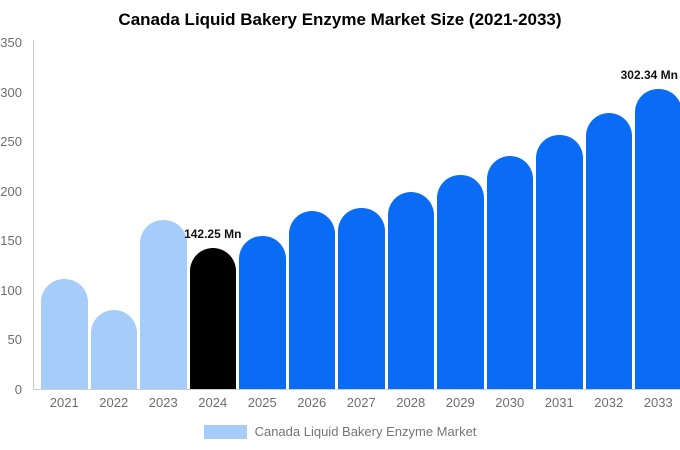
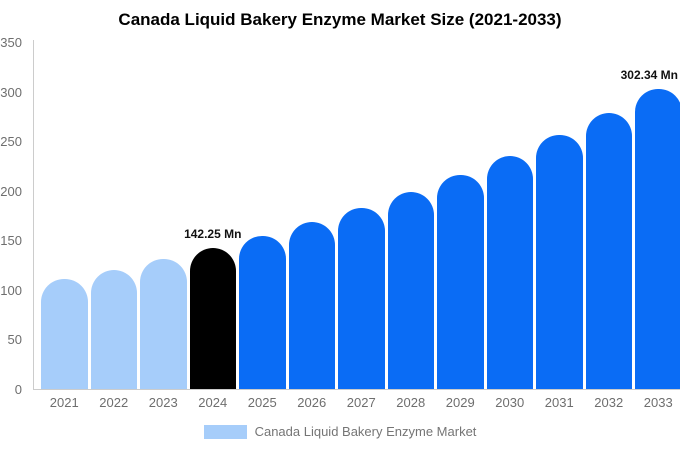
2022: 80 -> 120
2023: 170 -> 130
2026: 180 -> 170
